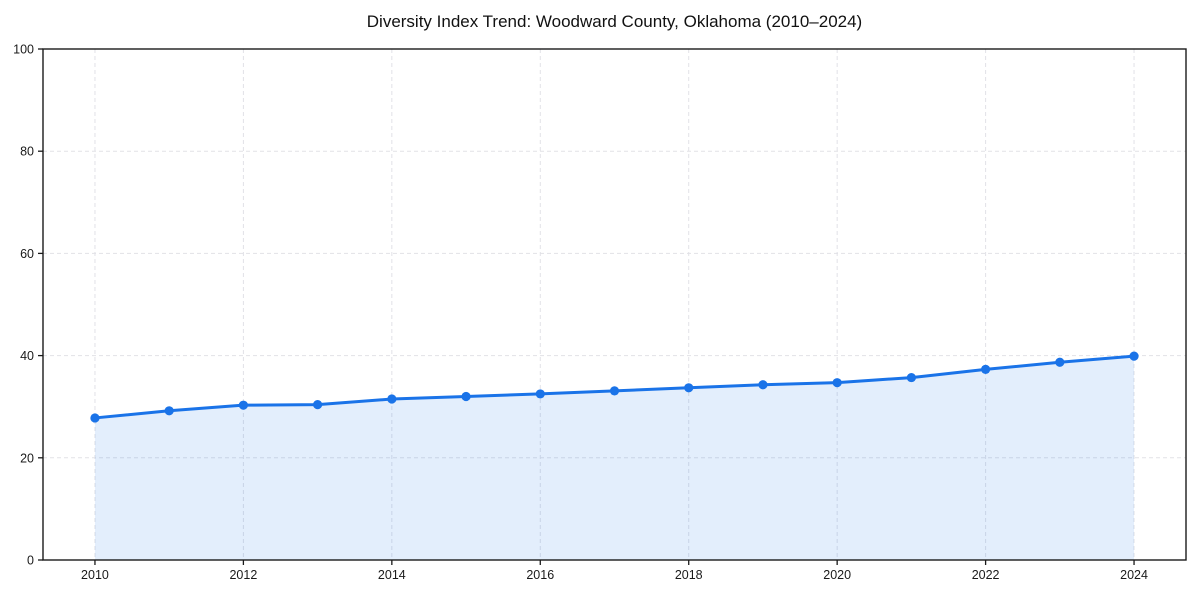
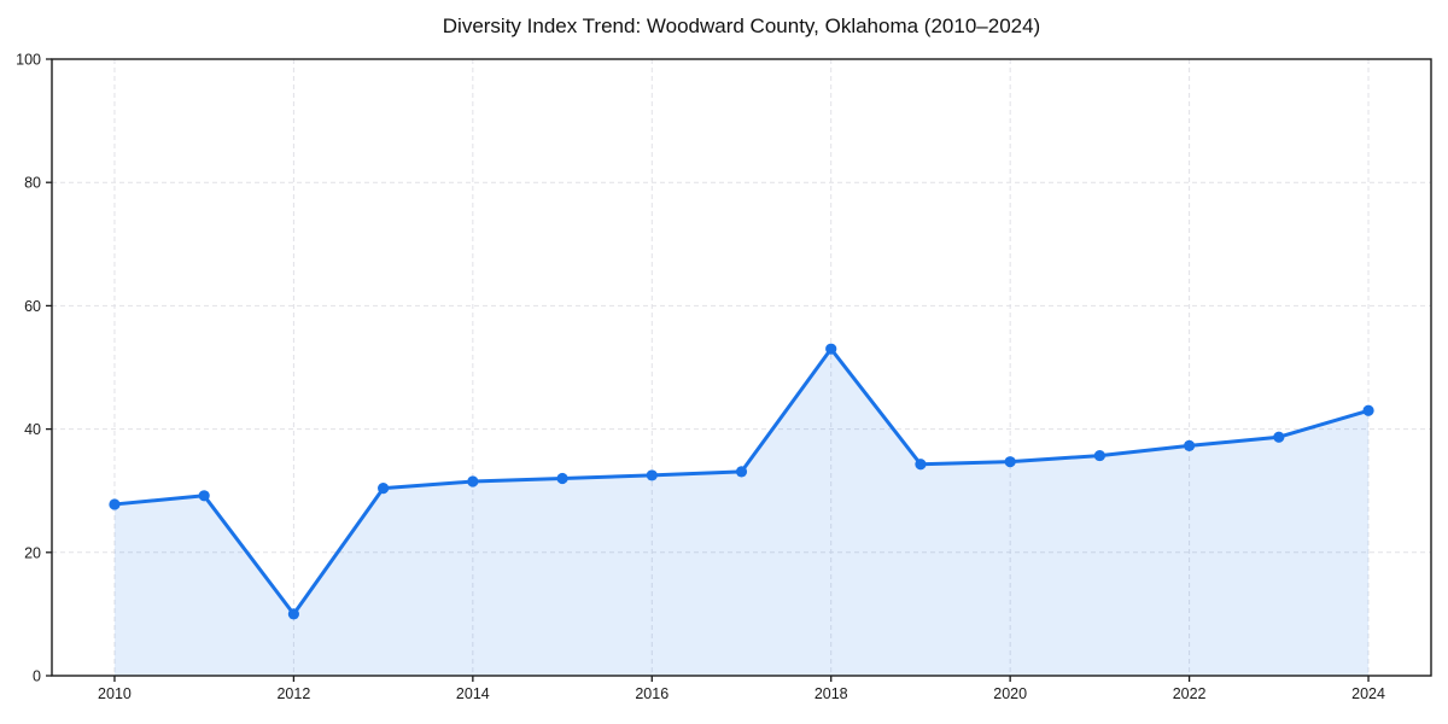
2012: 30 -> 10
2018: 34 -> 53
2024: 40 -> 43
